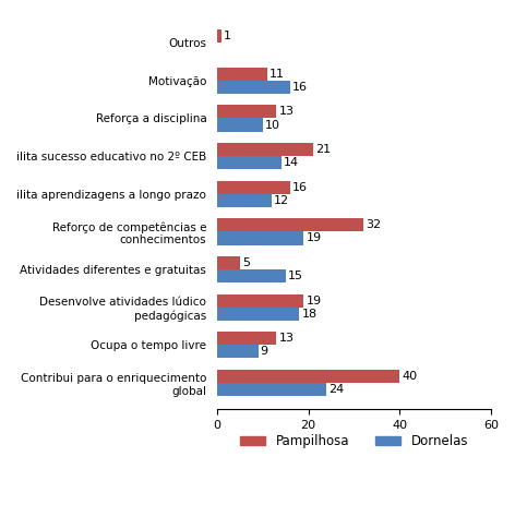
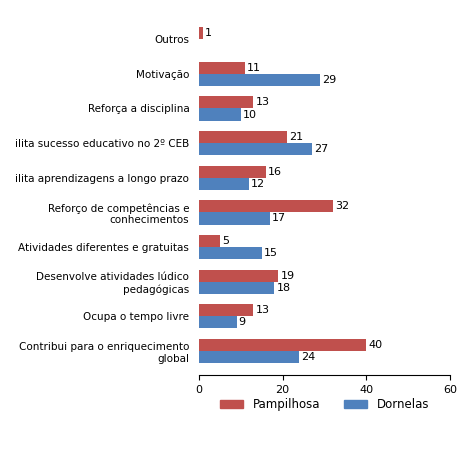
Dornelas/Motivação: 16 -> 29
Dornelas/ilita sucesso educativo no 2º CEB: 14 -> 27
Dornelas/Reforço de competências e conhecimentos: 19 -> 17
